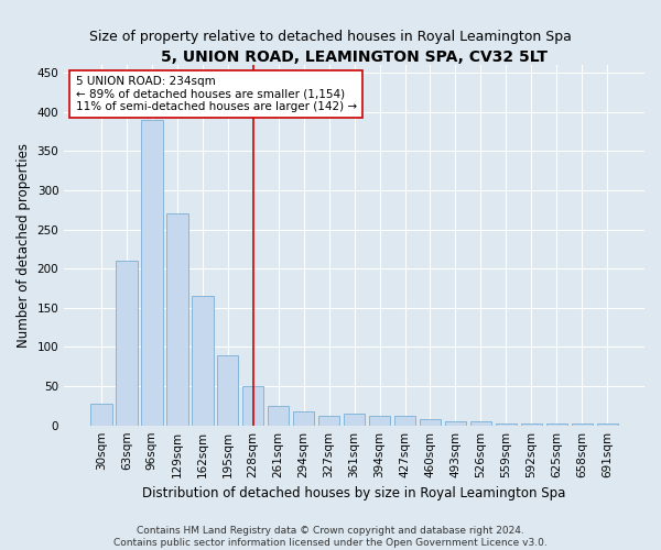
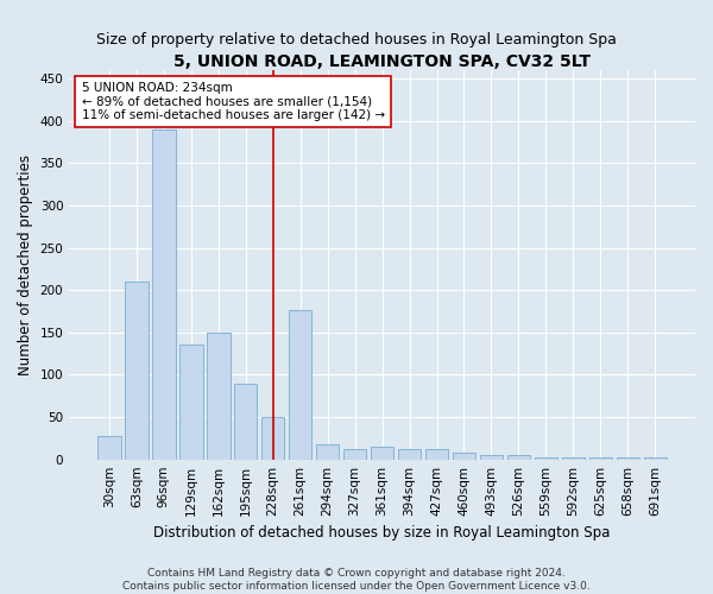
129sqm: 270 -> 136
162sqm: 165 -> 150
261sqm: 25 -> 176
